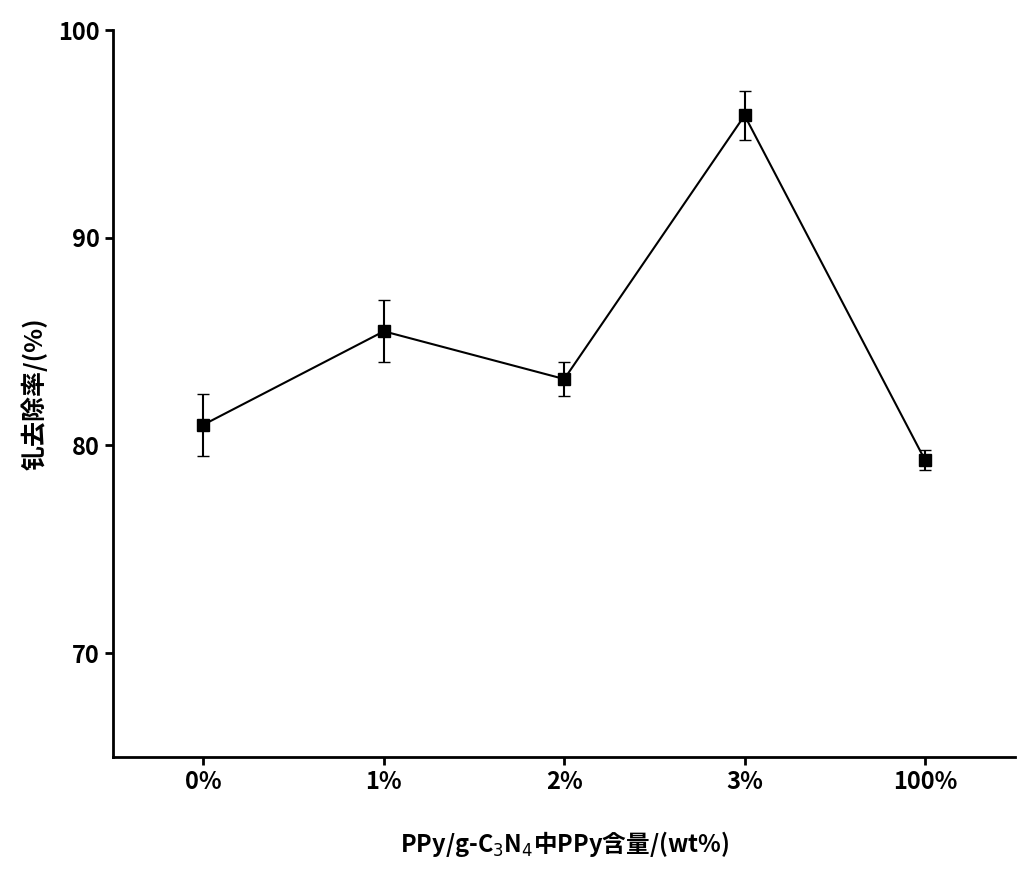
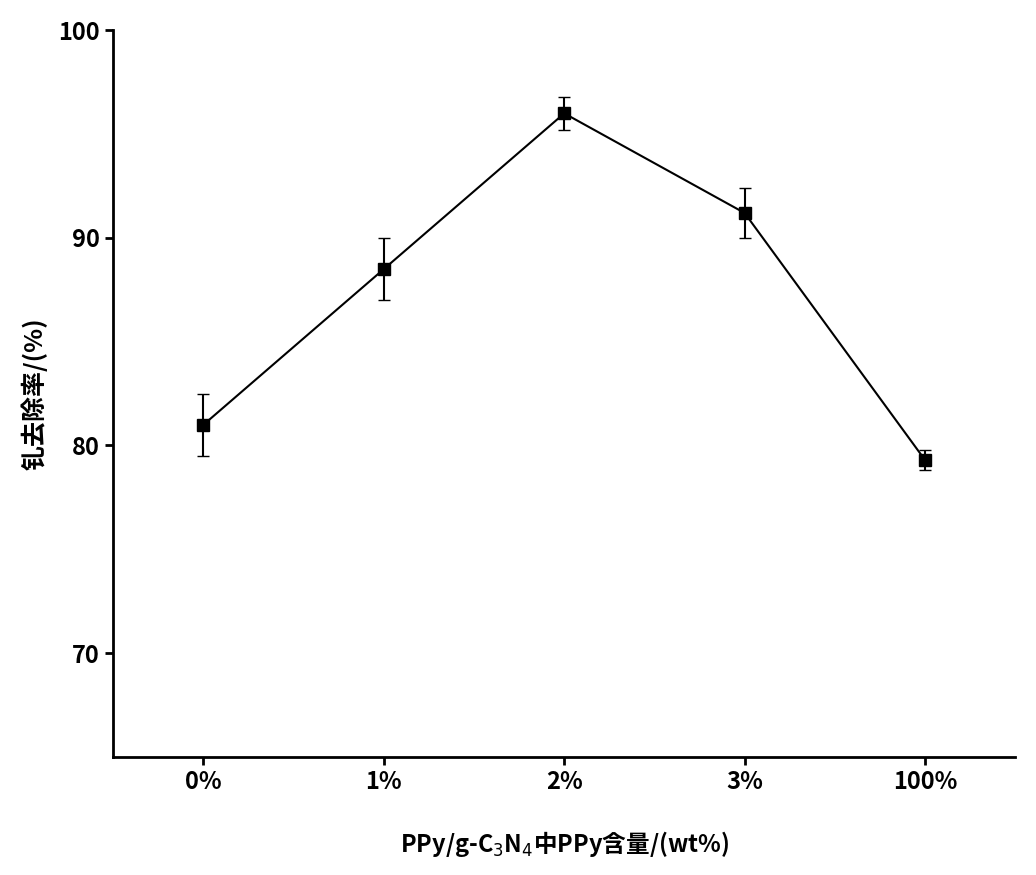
1%: 85.5 -> 88.5
2%: 83.2 -> 96.0
3%: 95.9 -> 91.2
